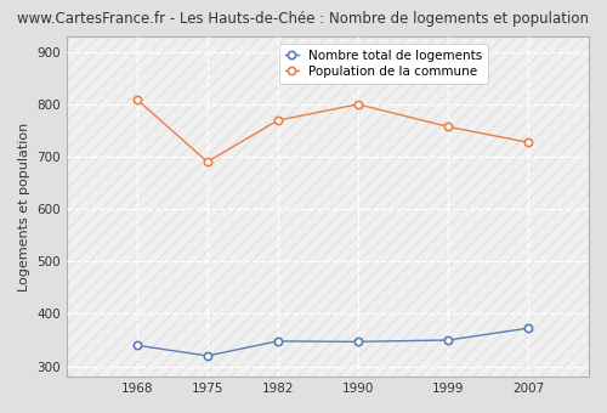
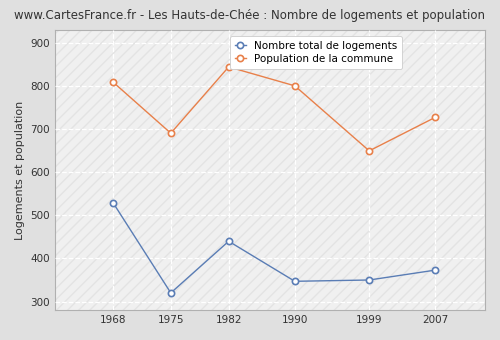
Nombre total de logements/1968: 340 -> 530
Nombre total de logements/1982: 348 -> 440
Population de la commune/1982: 770 -> 845
Population de la commune/1999: 758 -> 650
